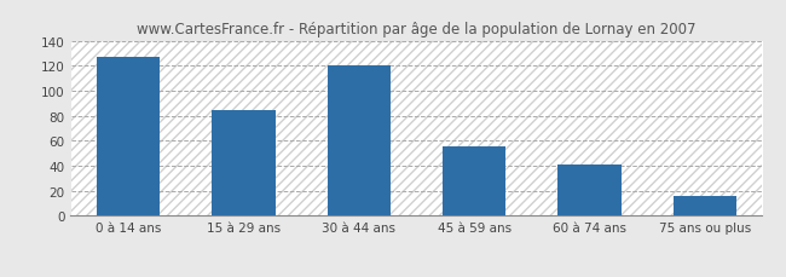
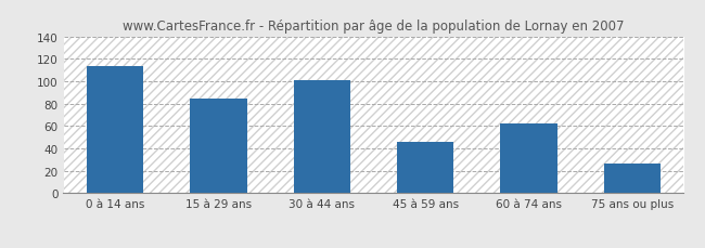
0 à 14 ans: 127 -> 113
30 à 44 ans: 120 -> 101
45 à 59 ans: 55 -> 46
60 à 74 ans: 41 -> 62
75 ans ou plus: 16 -> 26
